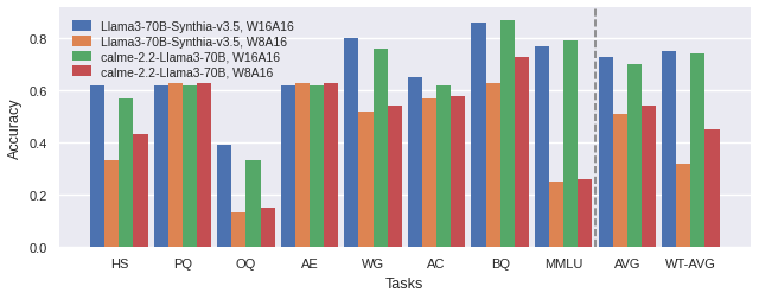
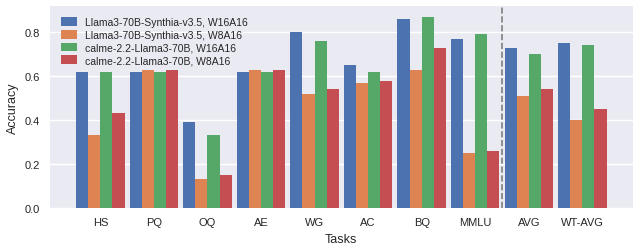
calme-2.2-Llama3-70B, W16A16/HS: 0.57 -> 0.62
Llama3-70B-Synthia-v3.5, W8A16/WT-AVG: 0.32 -> 0.40
